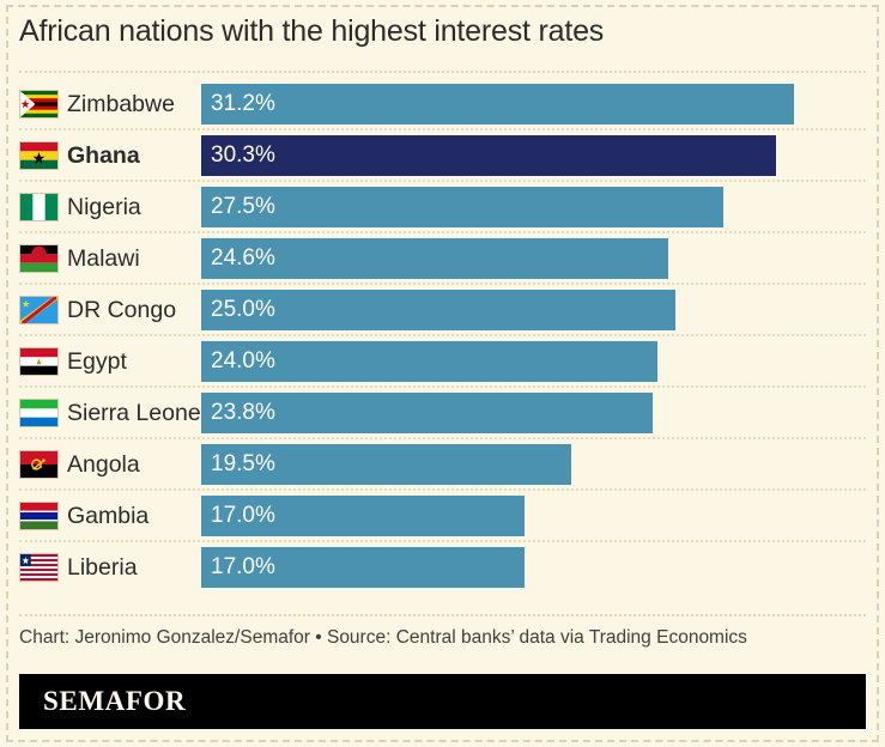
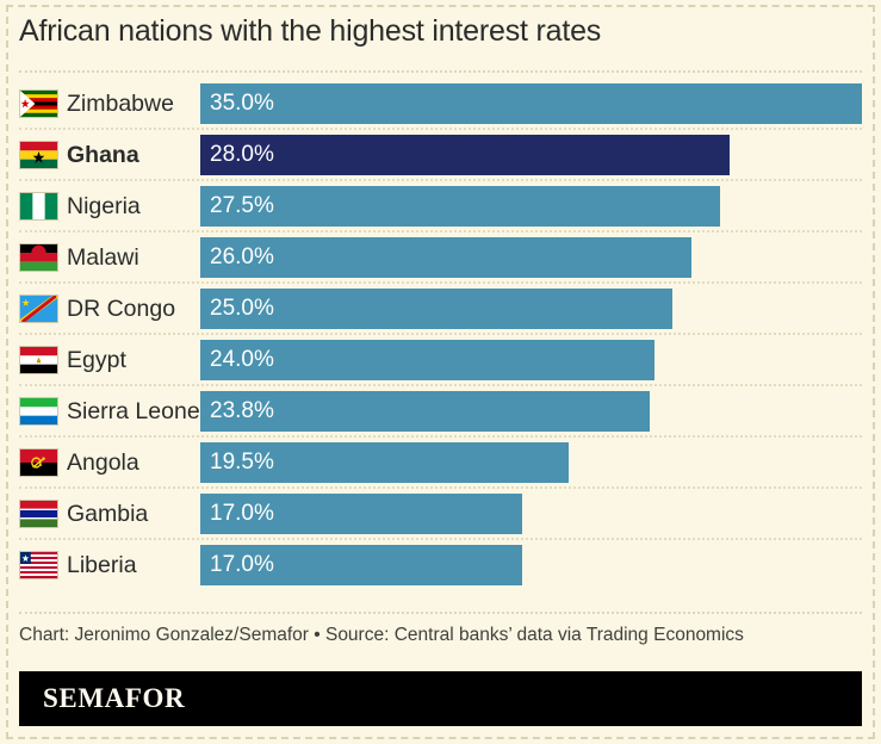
Zimbabwe: 31.2% -> 35.0%
Ghana: 30.3% -> 28.0%
Malawi: 24.6% -> 26.0%
